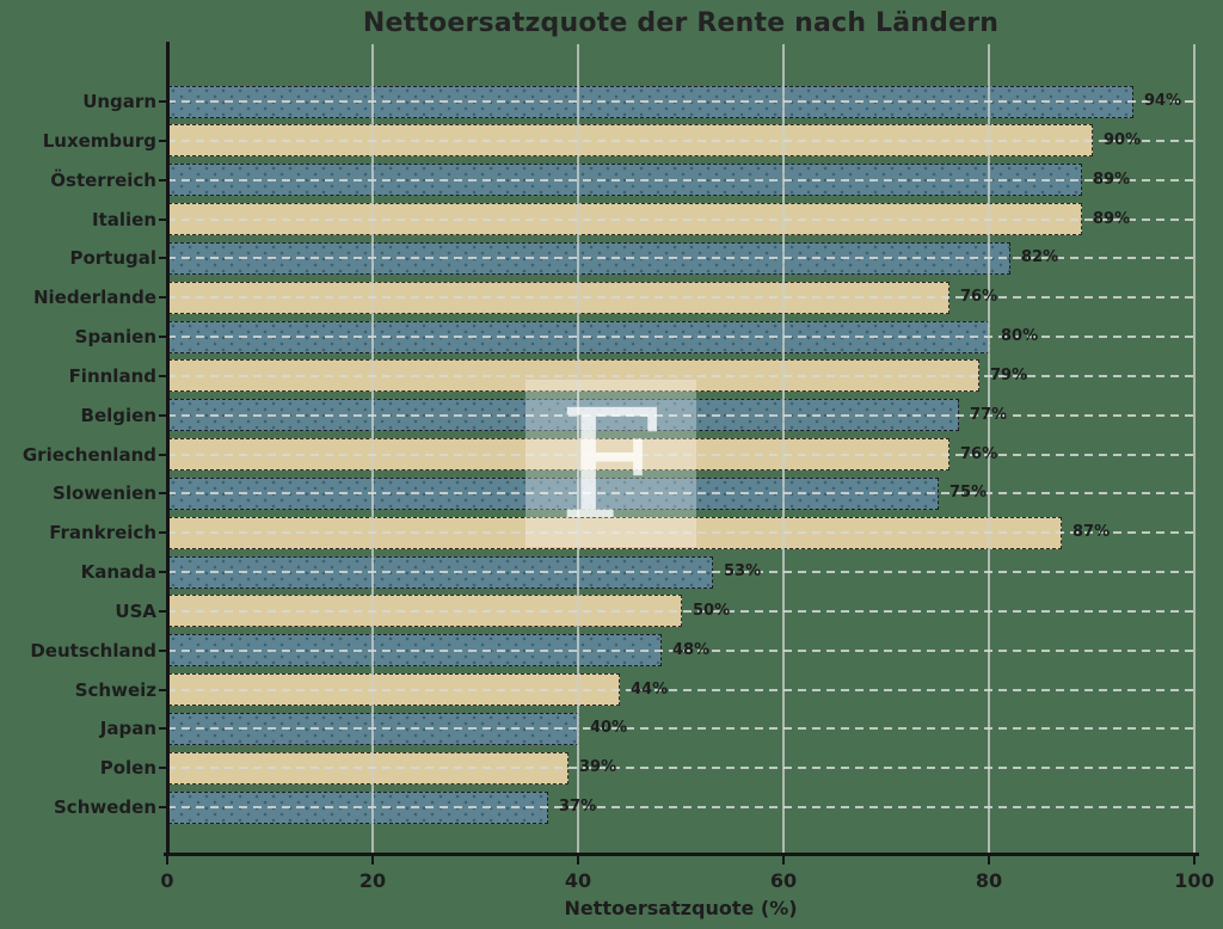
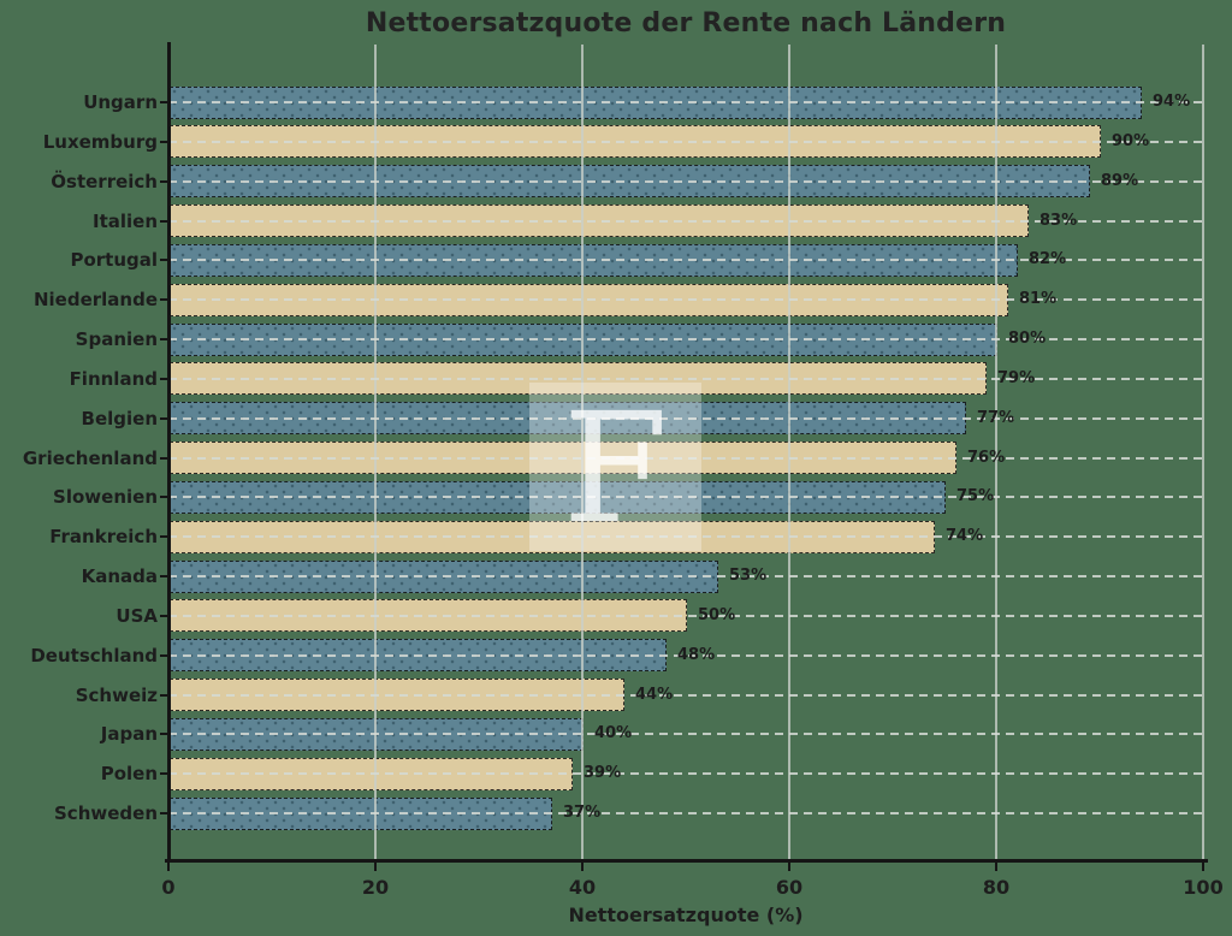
Italien: 89% -> 83%
Niederlande: 76% -> 81%
Frankreich: 87% -> 74%
